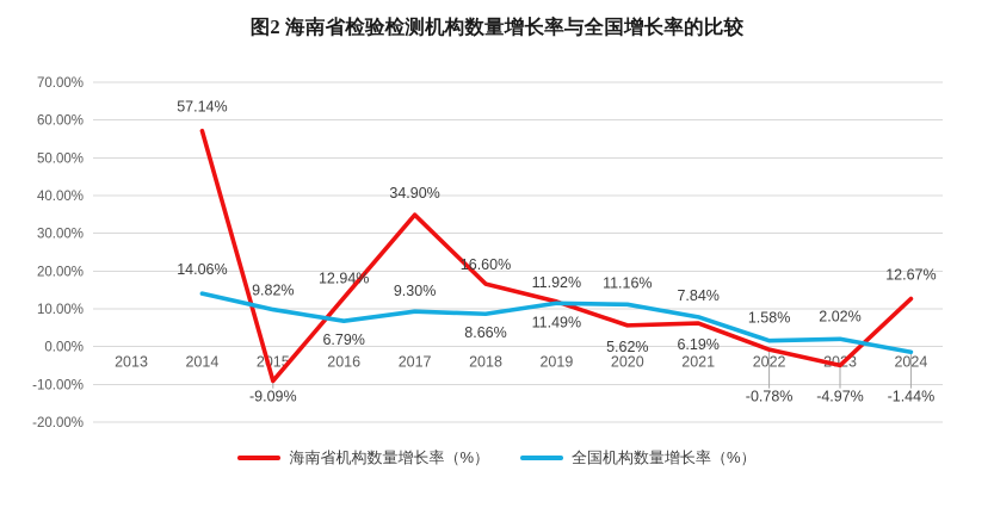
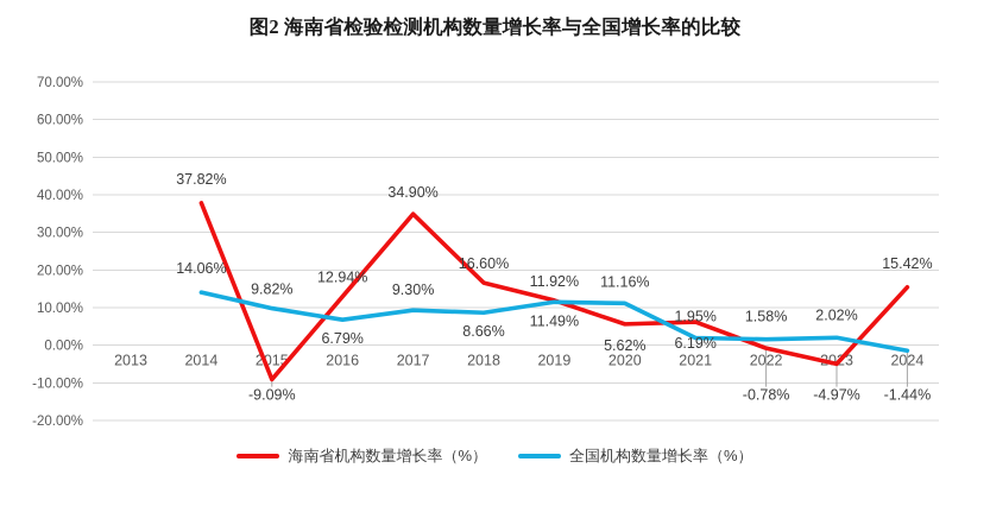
海南省机构数量增长率（%）/2014: 57.14% -> 37.82%
全国机构数量增长率（%）/2021: 7.84% -> 1.95%
海南省机构数量增长率（%）/2024: 12.67% -> 15.42%
